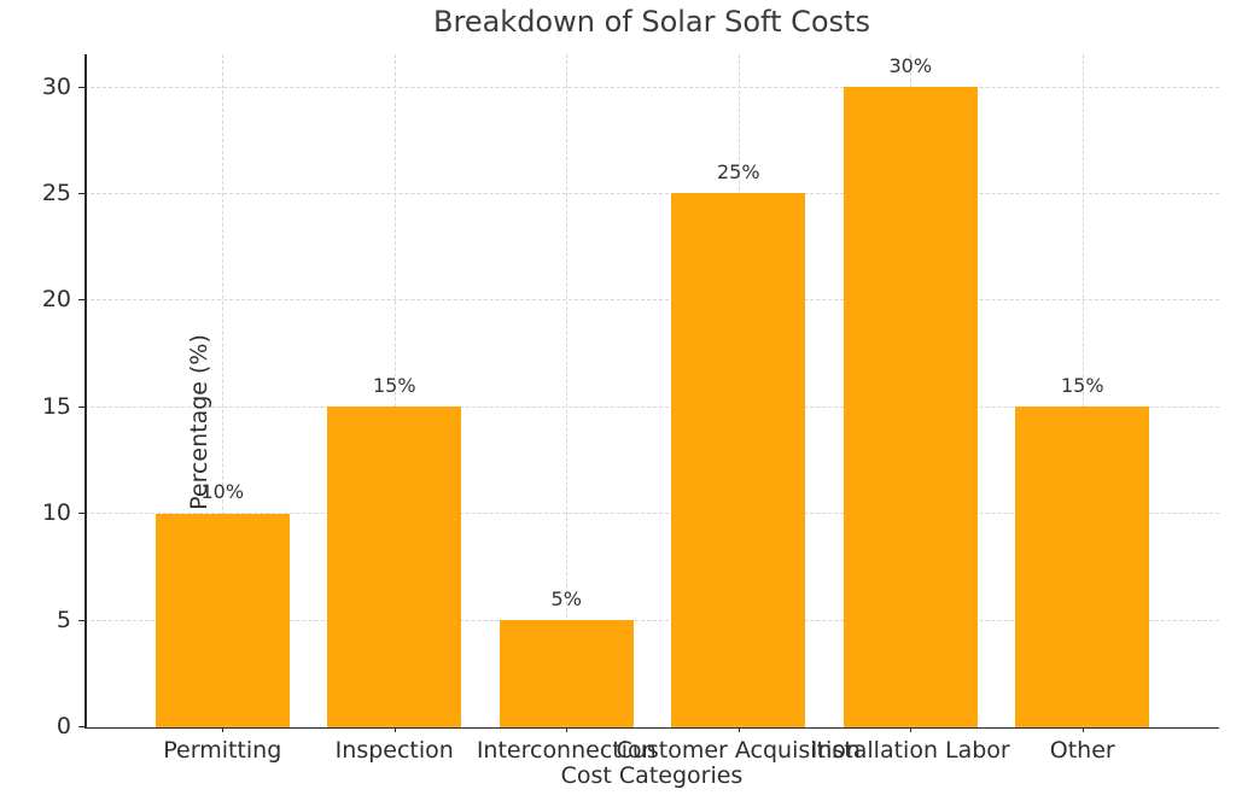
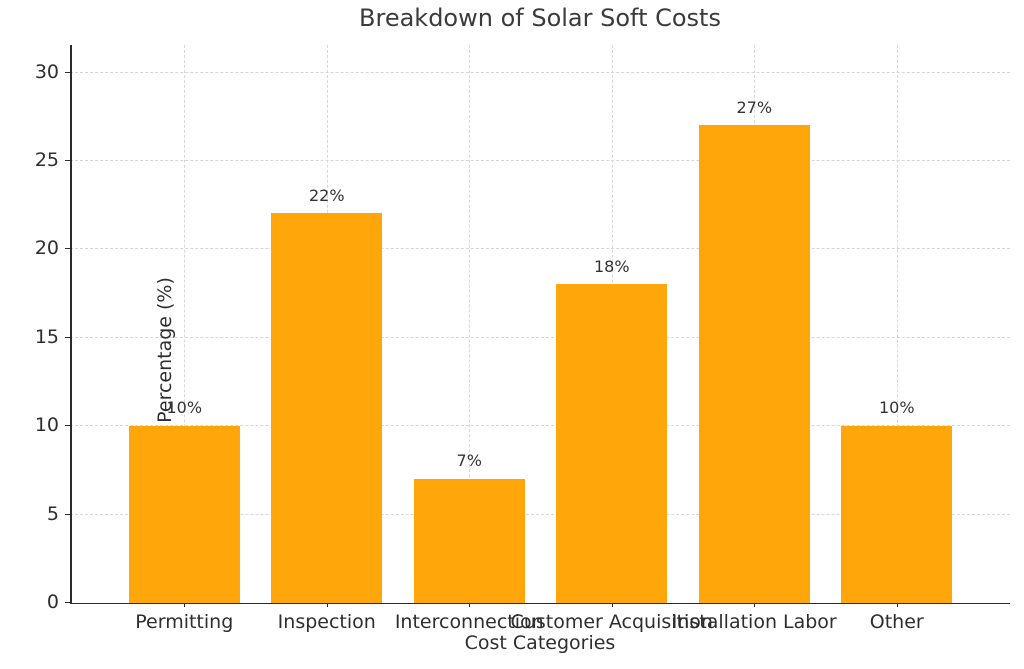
Inspection: 15% -> 22%
Interconnection: 5% -> 7%
Customer Acquisition: 25% -> 18%
Installation Labor: 30% -> 27%
Other: 15% -> 10%
